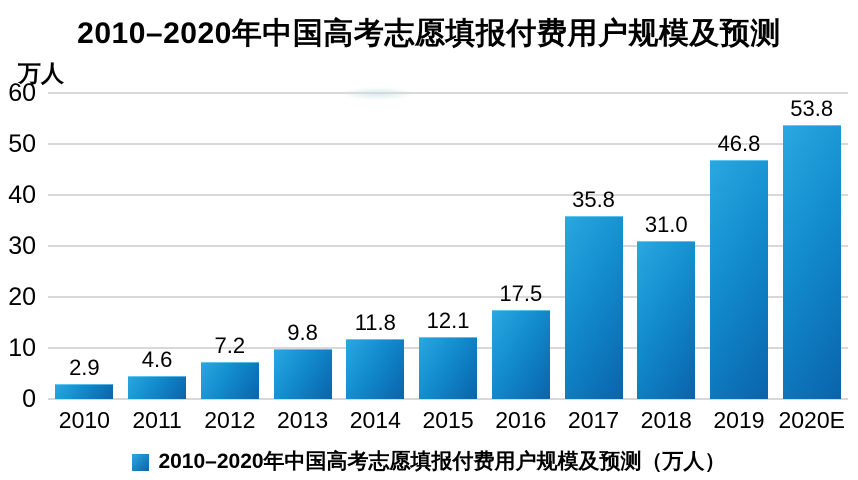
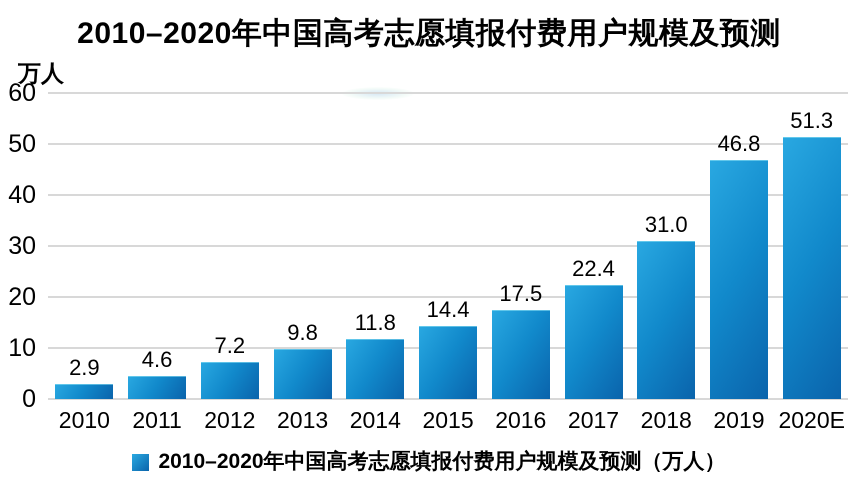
2015: 12.1 -> 14.4
2017: 35.8 -> 22.4
2020E: 53.8 -> 51.3
